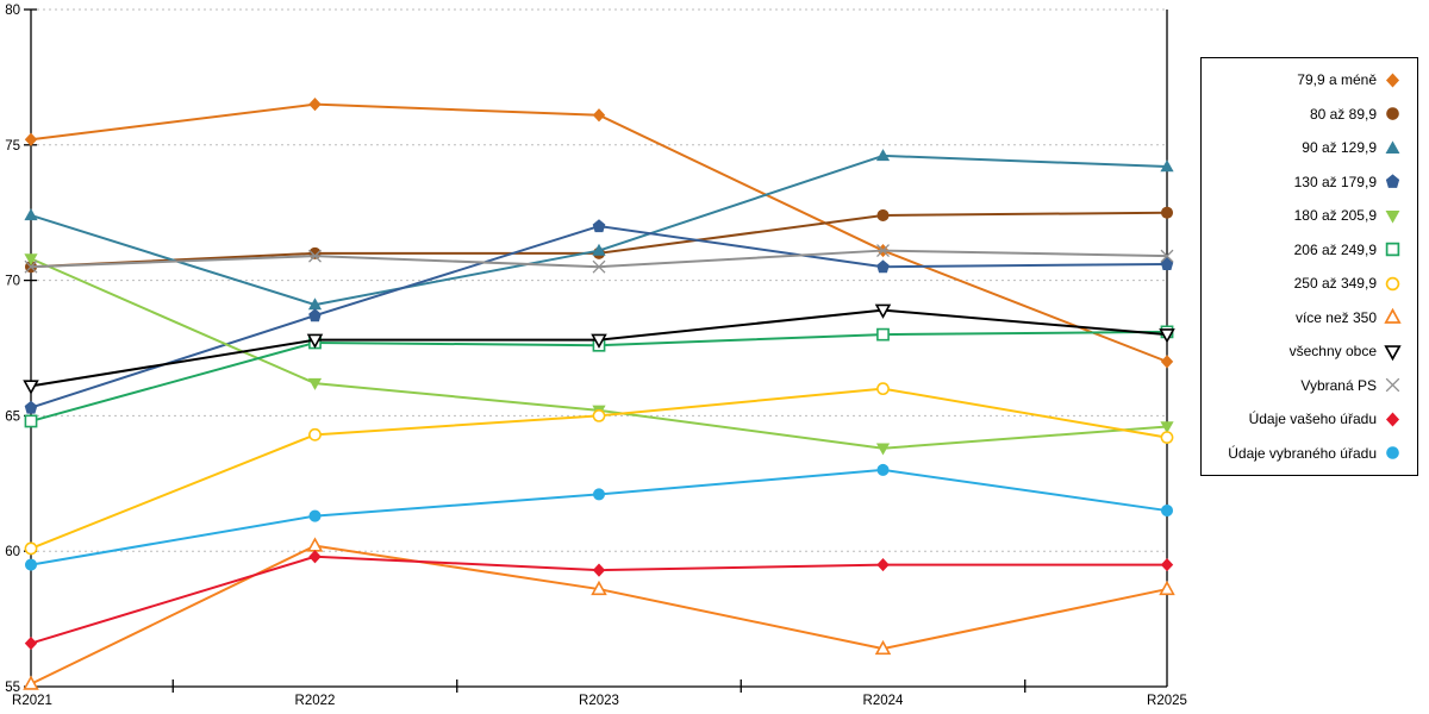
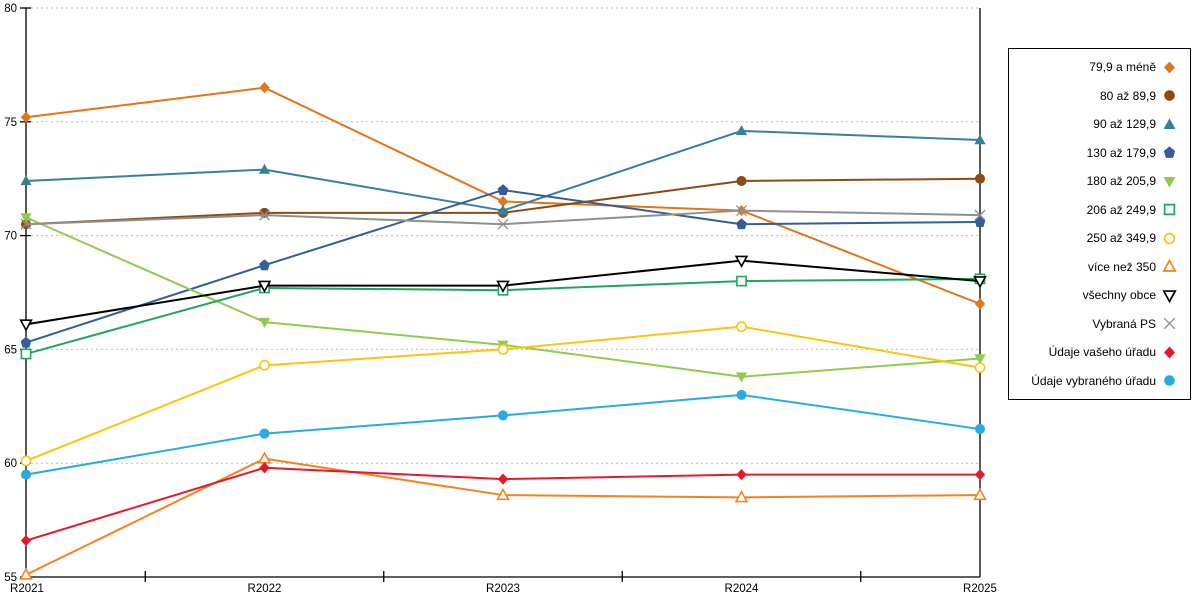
90 až 129,9/R2022: 69.1 -> 72.9
79,9 a méně/R2023: 76.1 -> 71.5
více než 350/R2024: 56.4 -> 58.5
